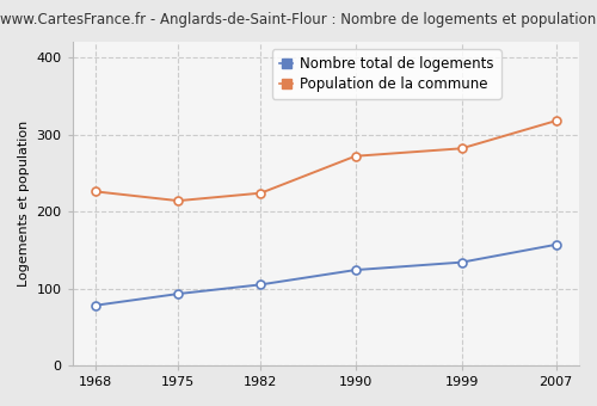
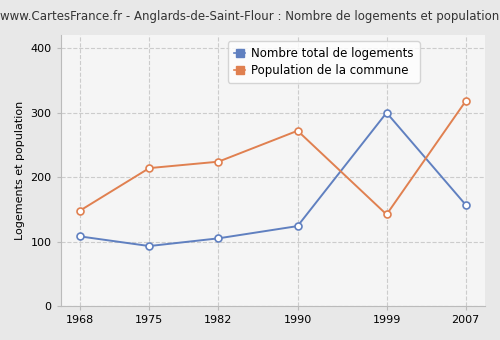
Nombre total de logements/1968: 78 -> 108
Population de la commune/1968: 226 -> 148
Nombre total de logements/1999: 134 -> 300
Population de la commune/1999: 282 -> 142
